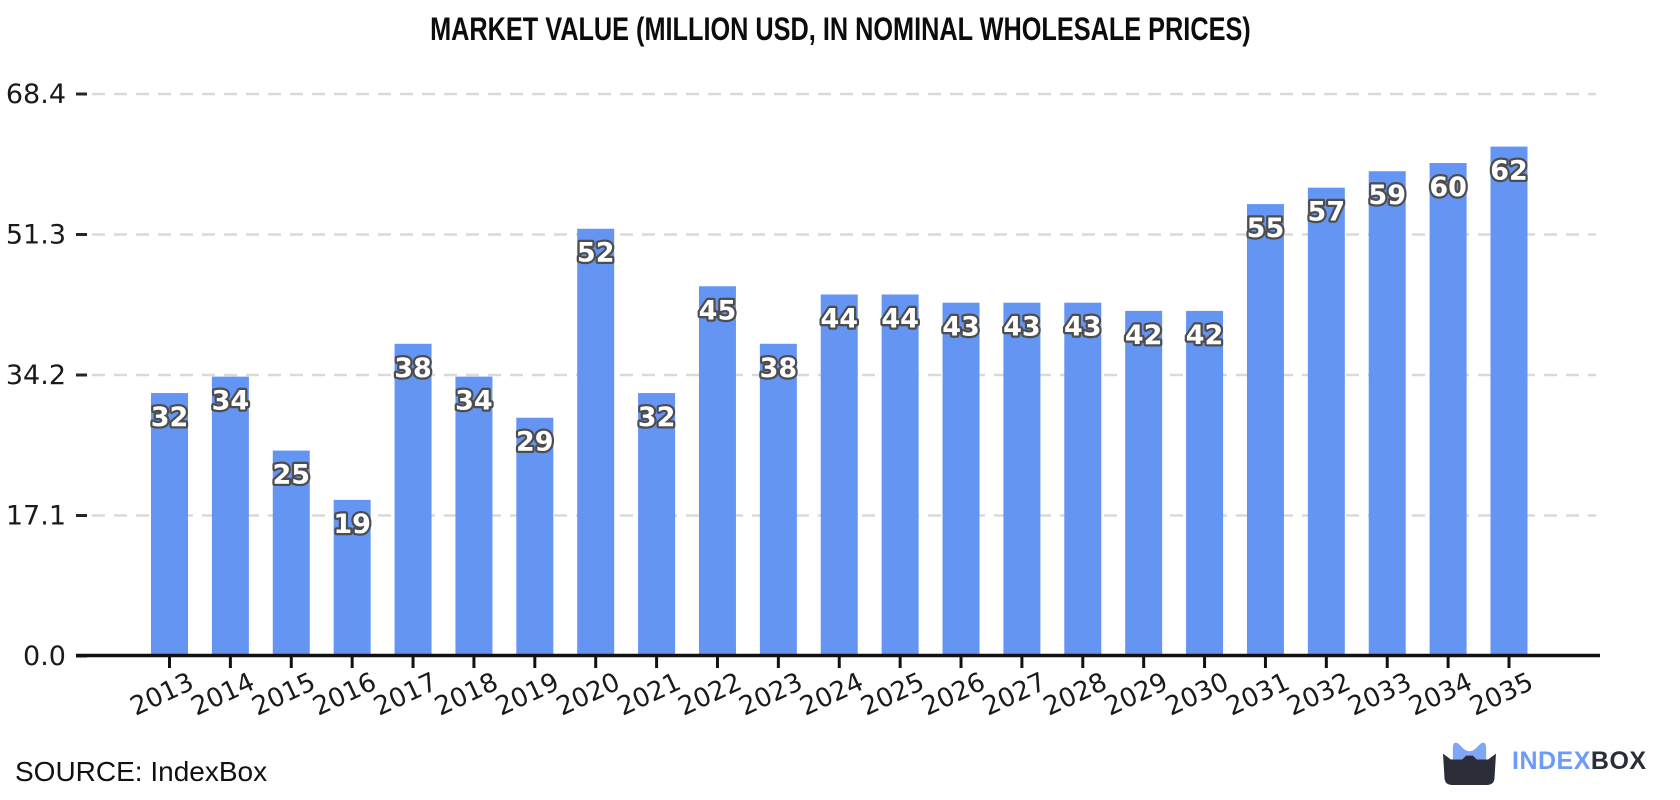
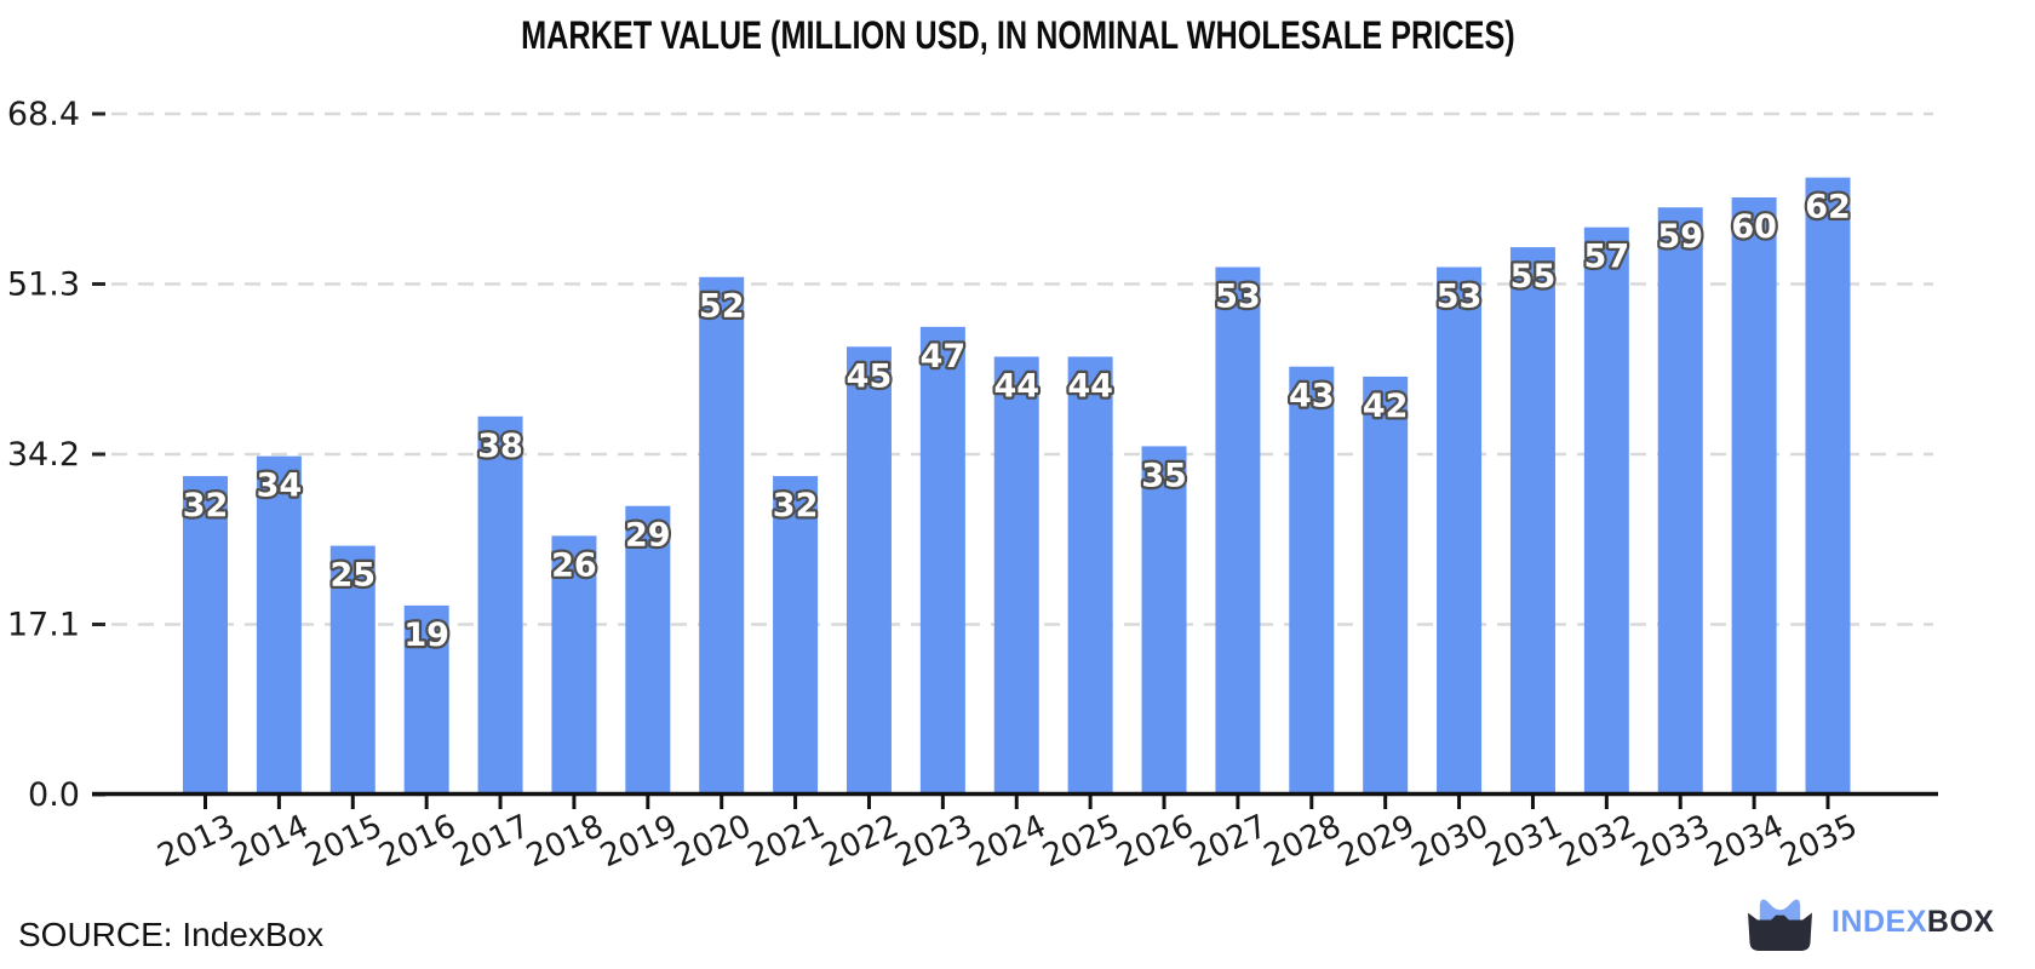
2018: 34 -> 26
2023: 38 -> 47
2026: 43 -> 35
2027: 43 -> 53
2030: 42 -> 53
